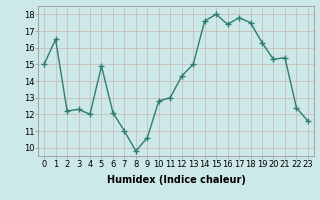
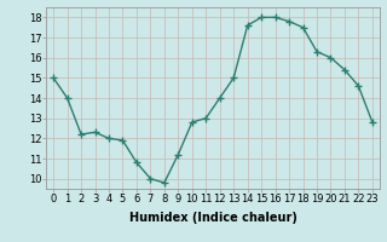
1: 16.5 -> 14.0
5: 14.9 -> 11.9
6: 12.1 -> 10.8
7: 11.0 -> 10.0
9: 10.6 -> 11.2
12: 14.3 -> 14.0
16: 17.4 -> 18.0
20: 15.3 -> 16.0
22: 12.4 -> 14.6
23: 11.6 -> 12.8
